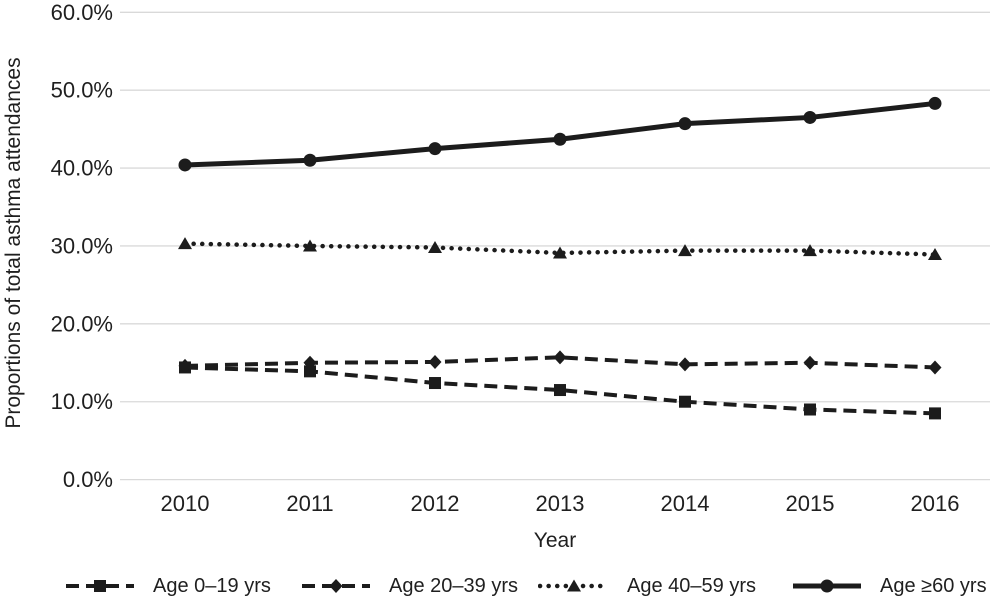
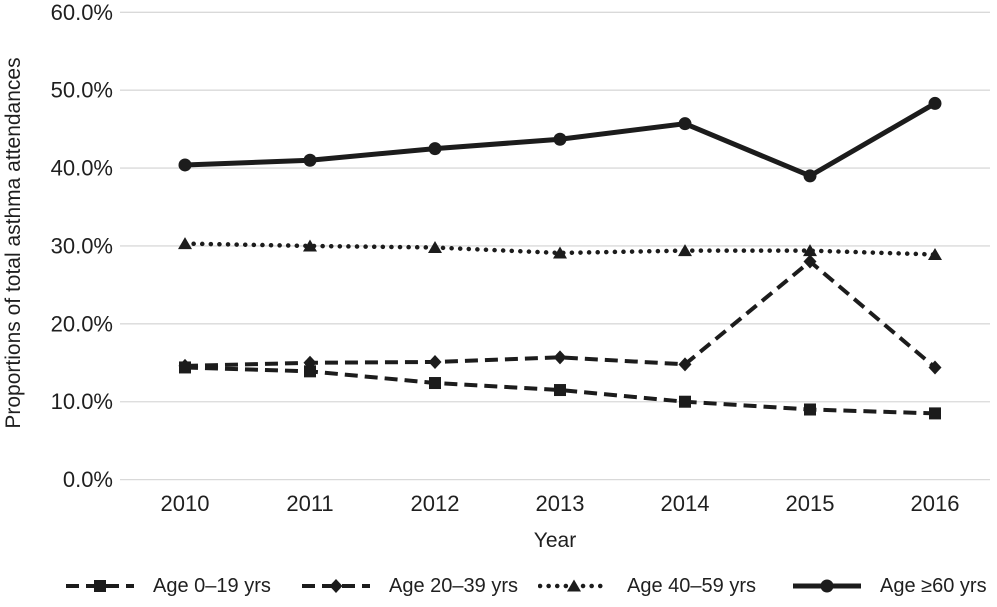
Age 20–39 yrs/2015: 15% -> 28%
Age ≥60 yrs/2015: 46% -> 39%
